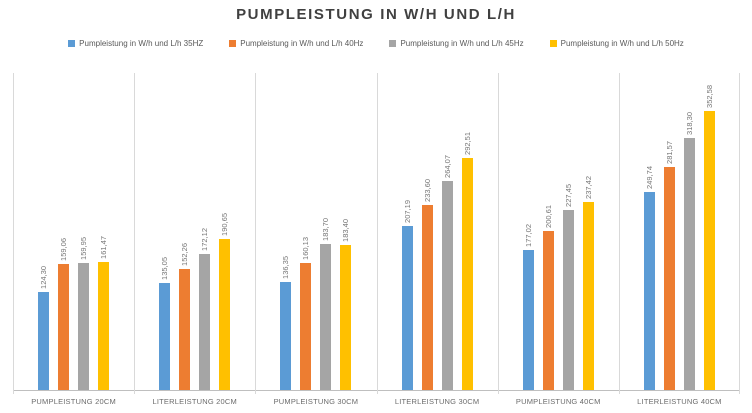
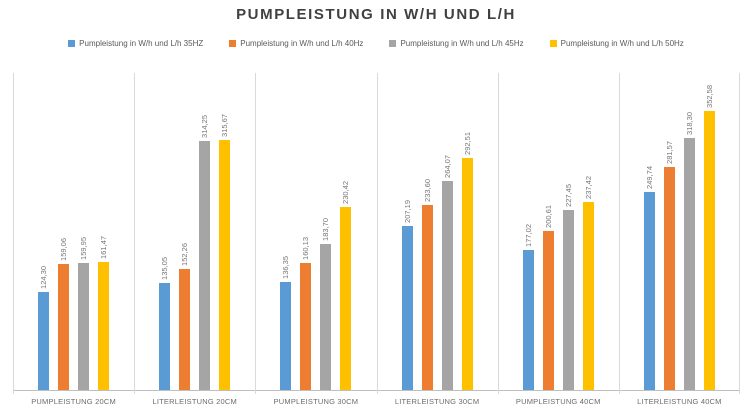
Pumpleistung in W/h und L/h 45Hz/LITERLEISTUNG 20CM: 172,12 -> 314,25
Pumpleistung in W/h und L/h 50Hz/LITERLEISTUNG 20CM: 190,65 -> 315,67
Pumpleistung in W/h und L/h 50Hz/PUMPLEISTUNG 30CM: 183,40 -> 230,42
